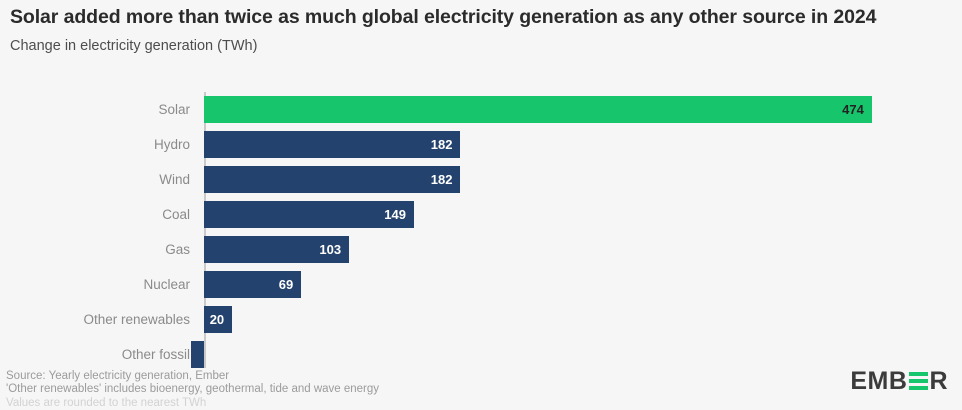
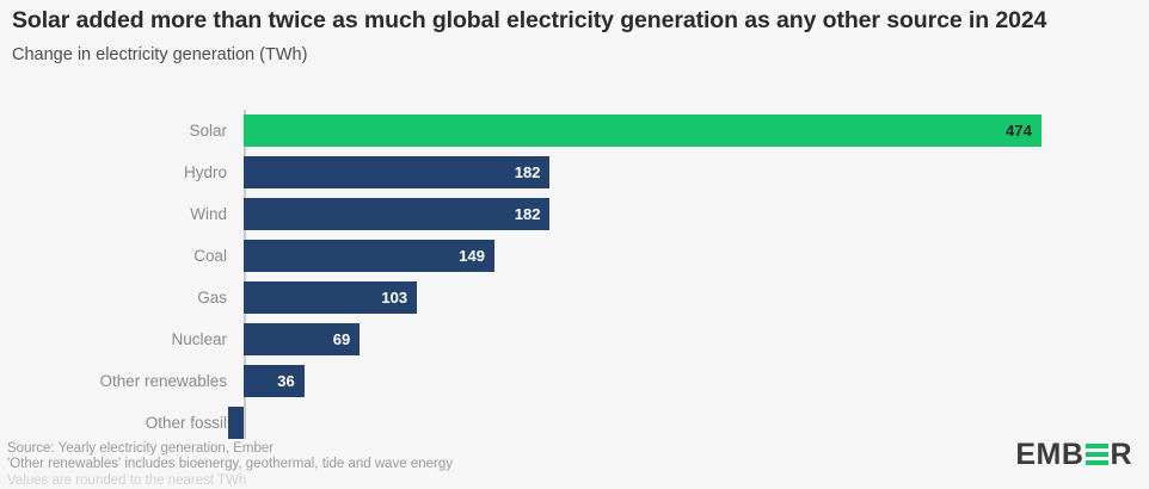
Other renewables: 20 -> 36
